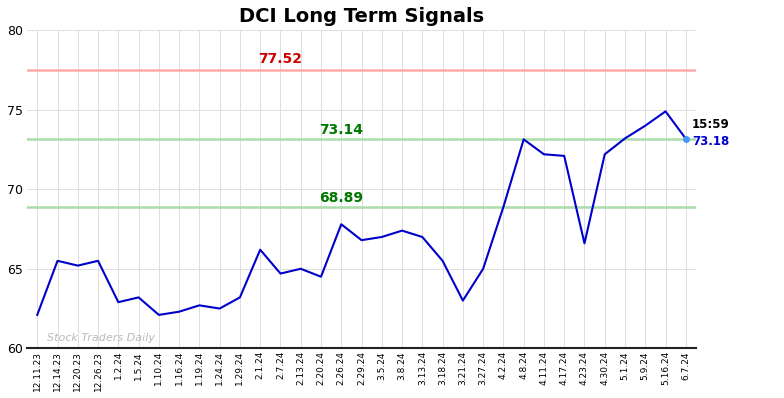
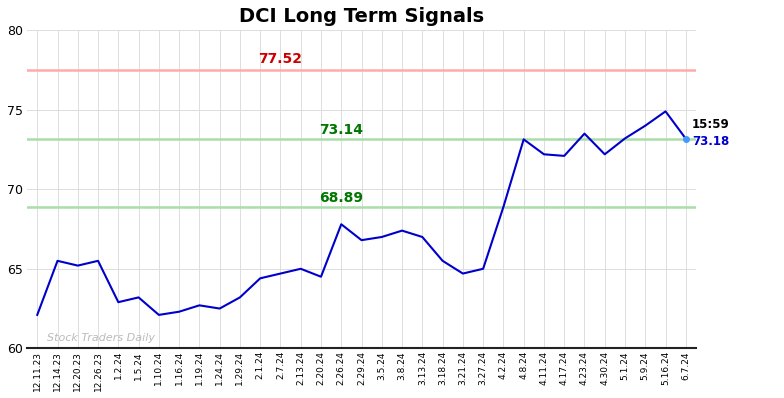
2.1.24: 66.2 -> 64.4
3.21.24: 63.0 -> 64.7
4.23.24: 66.6 -> 73.5
